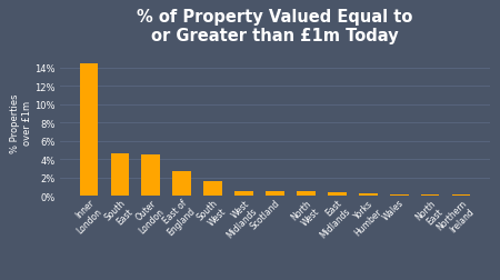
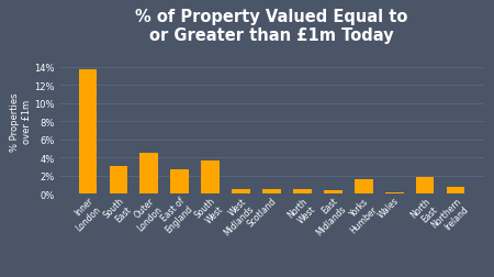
Inner London: 14.5% -> 13.8%
South East: 4.6% -> 3.0%
South West: 1.6% -> 3.6%
Yorks Humber: 0.2% -> 1.6%
North East: 0.1% -> 1.8%
Northern Ireland: 0.1% -> 0.8%
